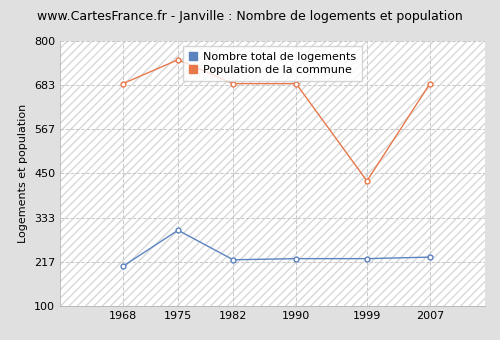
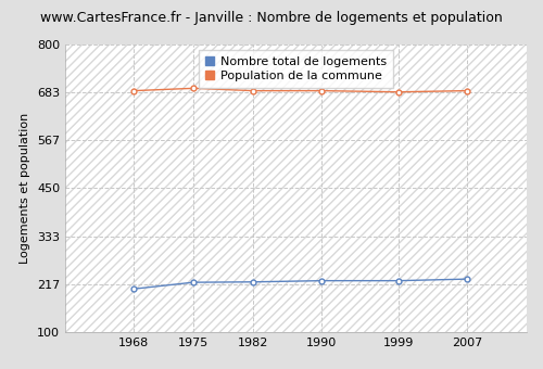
Nombre total de logements/1975: 300 -> 221
Population de la commune/1975: 750 -> 693
Population de la commune/1999: 430 -> 684
